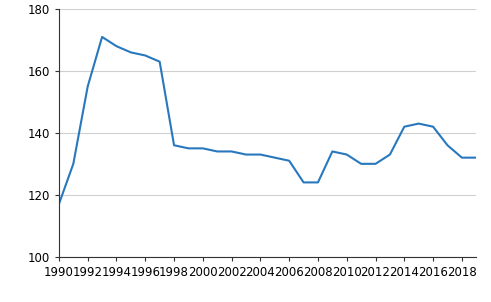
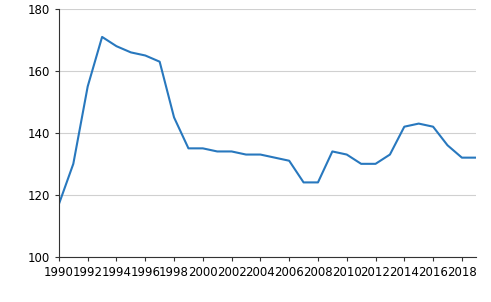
1998: 136 -> 145
